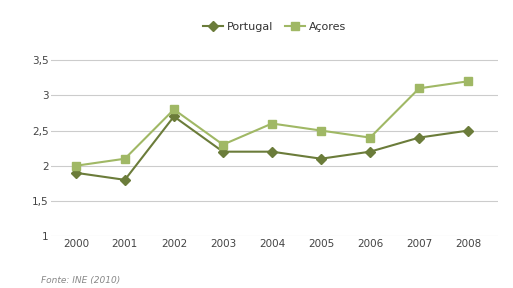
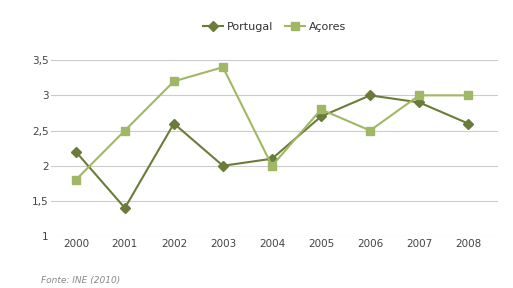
Portugal/2000: 1,9 -> 2,2
Açores/2000: 2,0 -> 1,8
Portugal/2001: 1,8 -> 1,4
Açores/2001: 2,1 -> 2,5
Portugal/2002: 2,7 -> 2,6
Açores/2002: 2,8 -> 3,2
Portugal/2003: 2,2 -> 2,0
Açores/2003: 2,3 -> 3,4
Portugal/2004: 2,2 -> 2,1
Açores/2004: 2,6 -> 2,0
Portugal/2005: 2,1 -> 2,7
Açores/2005: 2,5 -> 2,8
Portugal/2006: 2,2 -> 3,0
Açores/2006: 2,4 -> 2,5
Portugal/2007: 2,4 -> 2,9
Açores/2007: 3,1 -> 3,0
Portugal/2008: 2,5 -> 2,6
Açores/2008: 3,2 -> 3,0
